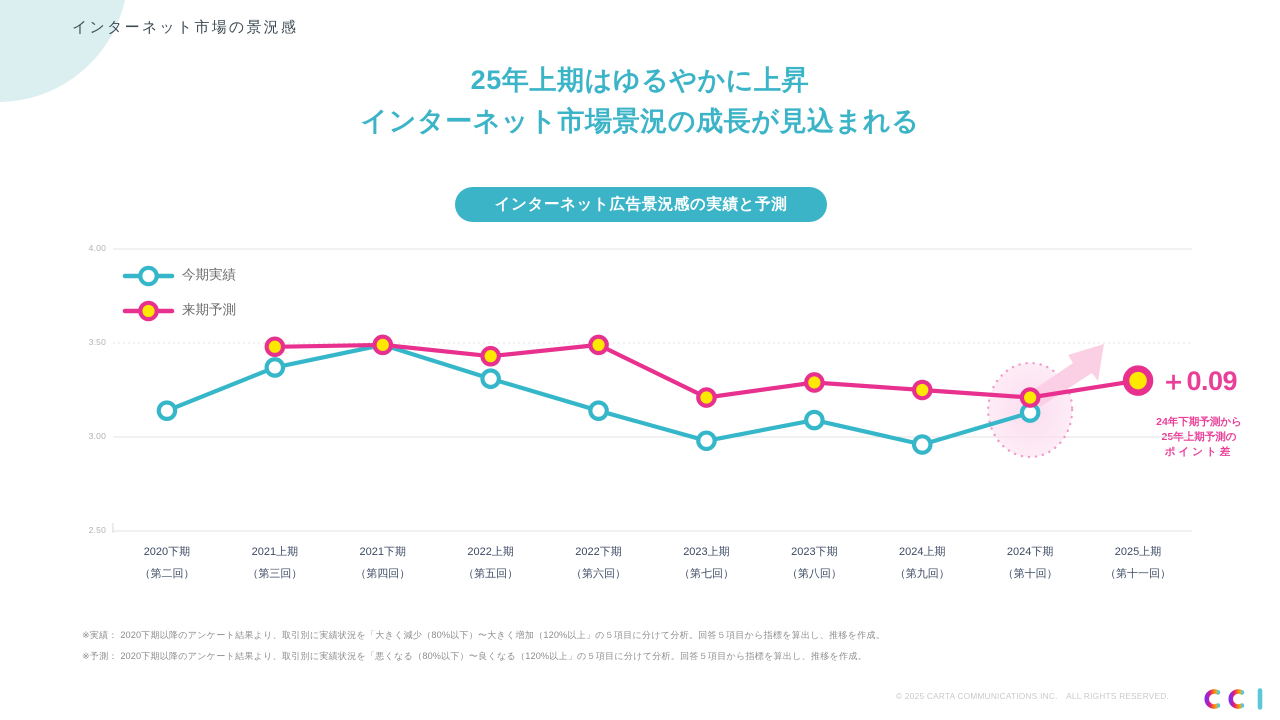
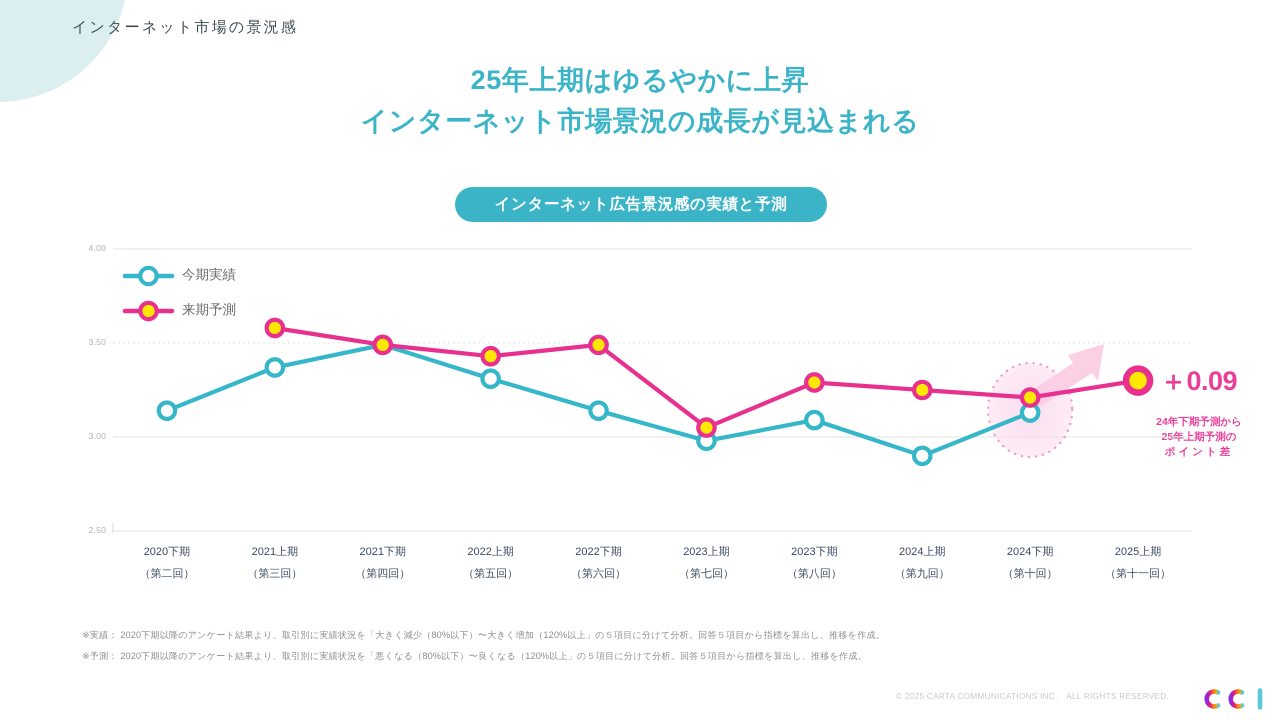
来期予測/2021上期: 3.48 -> 3.58
来期予測/2023上期: 3.21 -> 3.05
今期実績/2024上期: 2.96 -> 2.90
